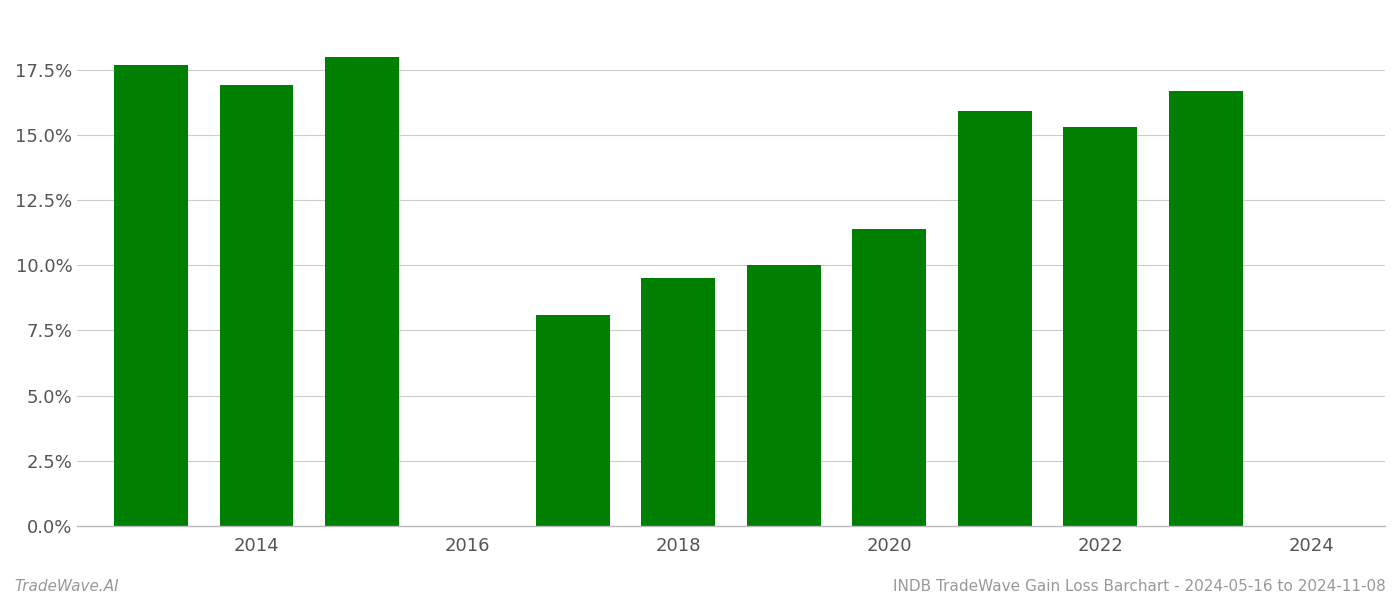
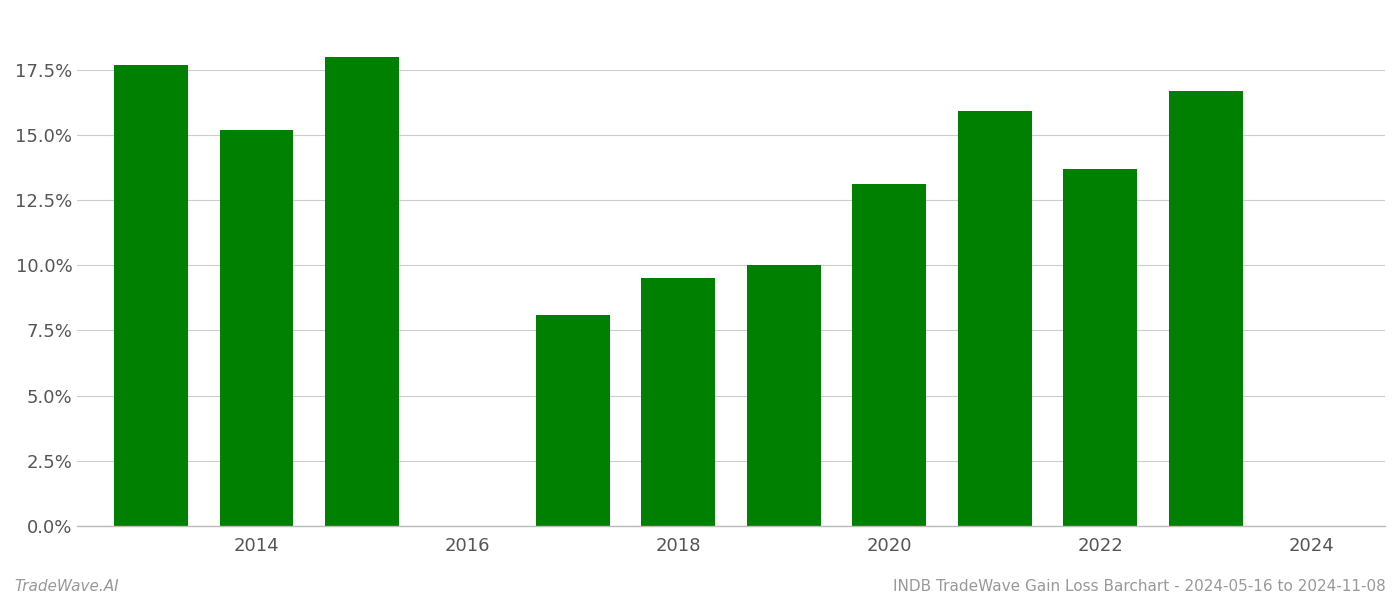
2014: 16.9% -> 15.2%
2020: 11.4% -> 13.1%
2022: 15.3% -> 13.7%
